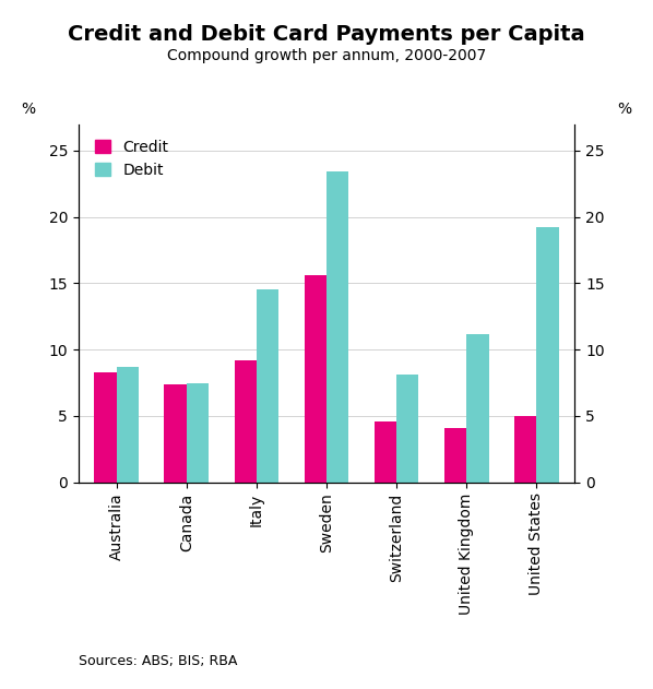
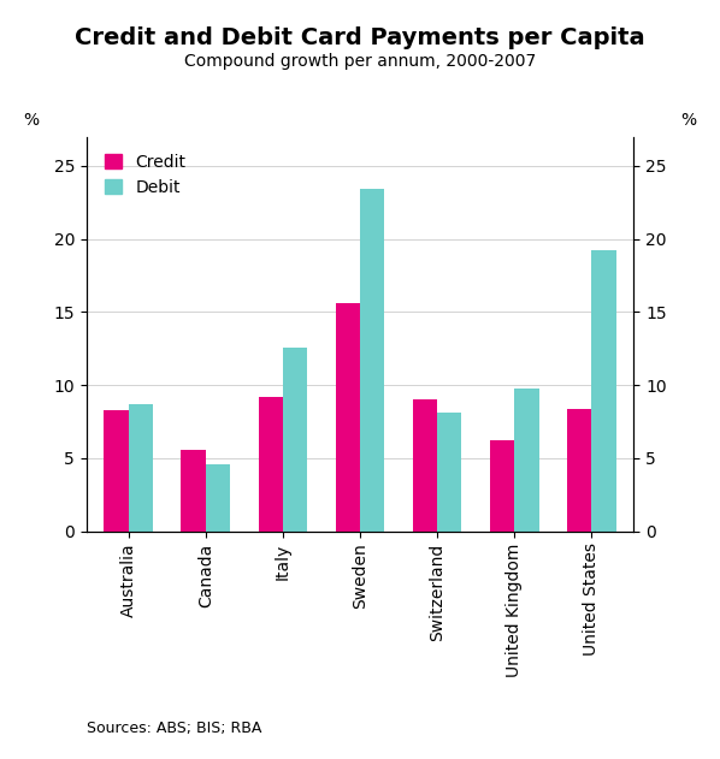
Credit/Canada: 7.4 -> 5.6
Debit/Canada: 7.5 -> 4.6
Debit/Italy: 14.5 -> 12.6
Credit/Switzerland: 4.6 -> 9.0
Credit/United Kingdom: 4.1 -> 6.2
Debit/United Kingdom: 11.2 -> 9.8
Credit/United States: 5.0 -> 8.4
